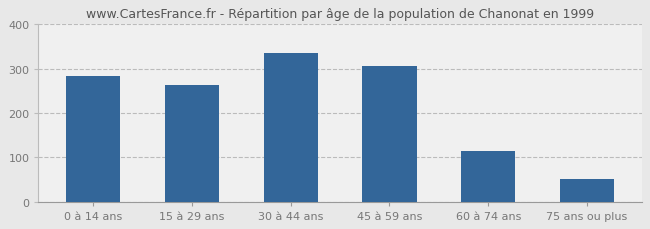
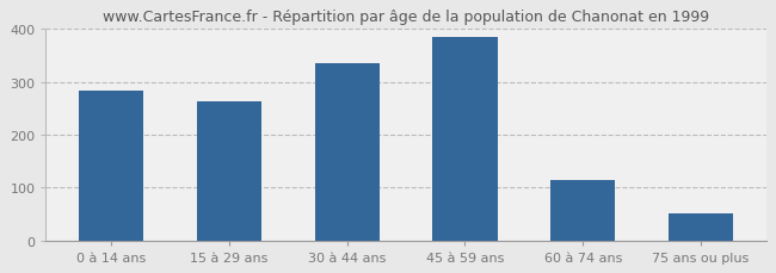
45 à 59 ans: 305 -> 385
